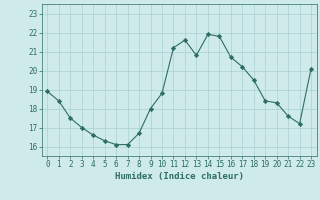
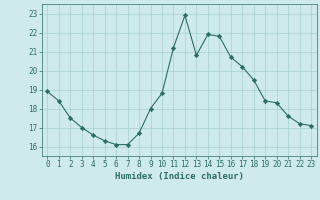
12: 21.6 -> 22.9
23: 20.1 -> 17.1
